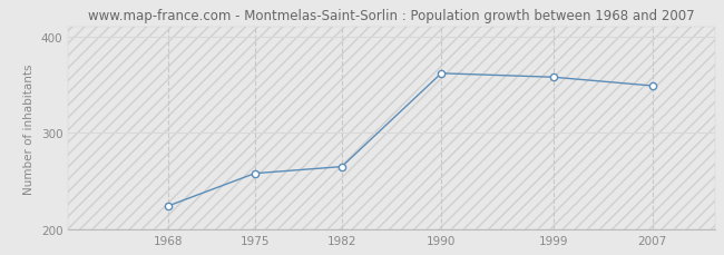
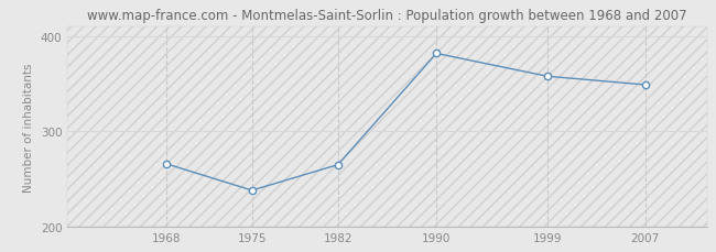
1968: 224 -> 266
1975: 258 -> 238
1990: 362 -> 382
